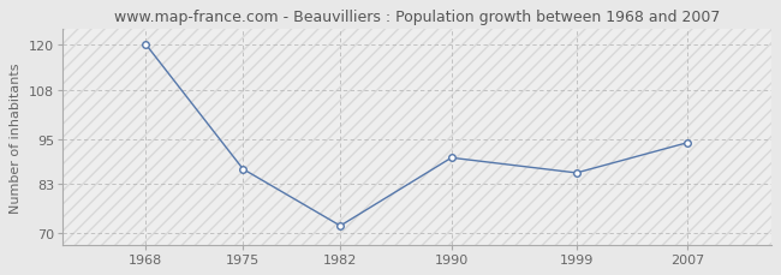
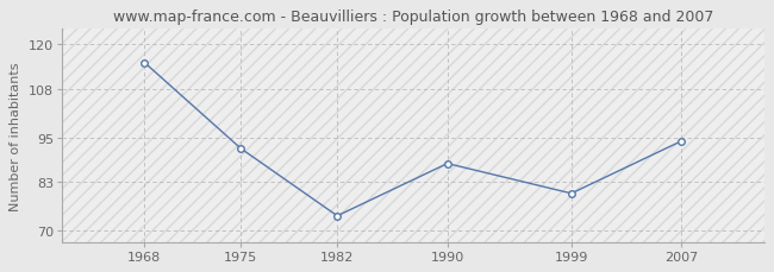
1968: 120 -> 115
1975: 87 -> 92
1982: 72 -> 74
1990: 90 -> 88
1999: 86 -> 80
